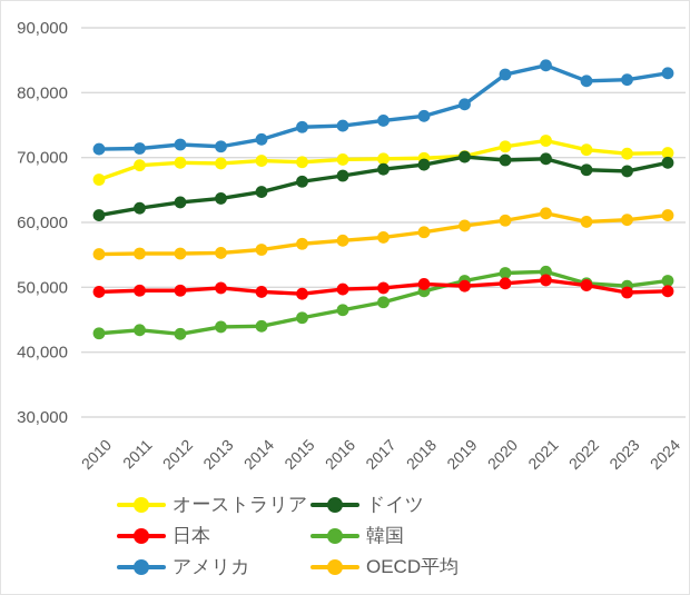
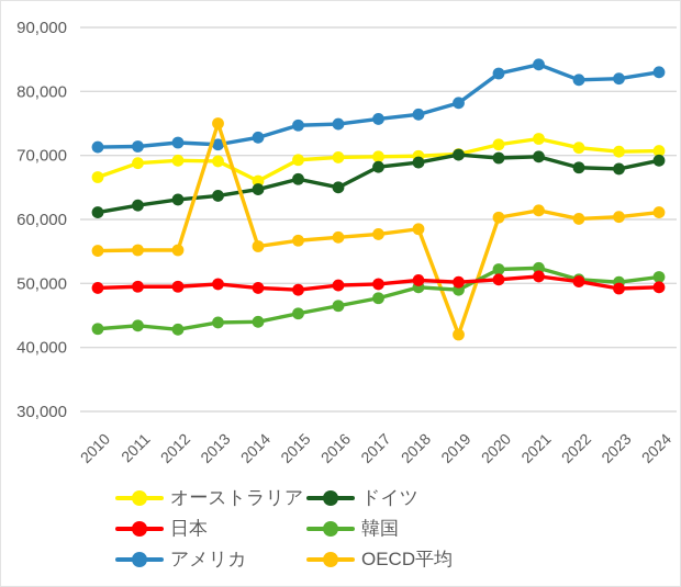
OECD平均/2013: 55000 -> 75000
オーストラリア/2014: 70000 -> 66000
ドイツ/2016: 67000 -> 65000
韓国/2019: 51000 -> 49000
OECD平均/2019: 60000 -> 42000
